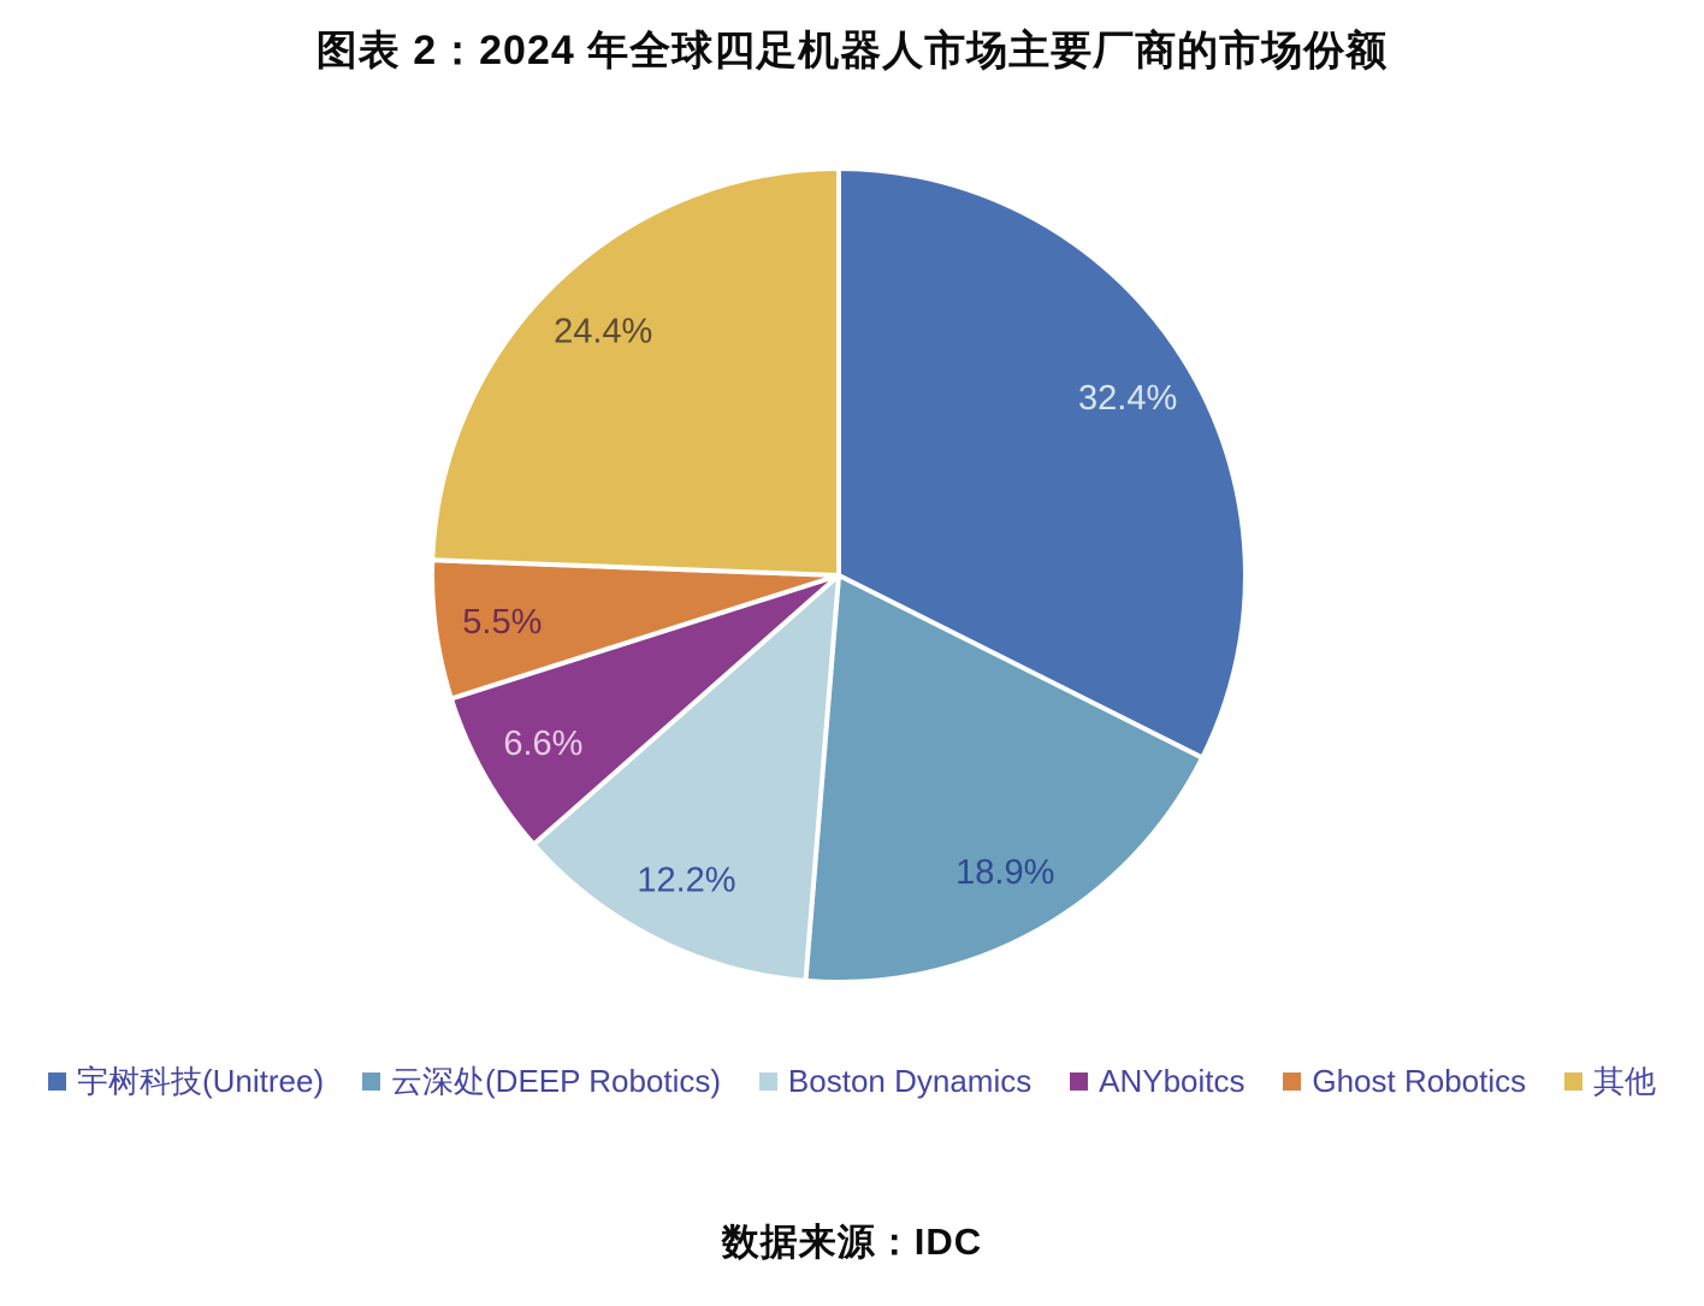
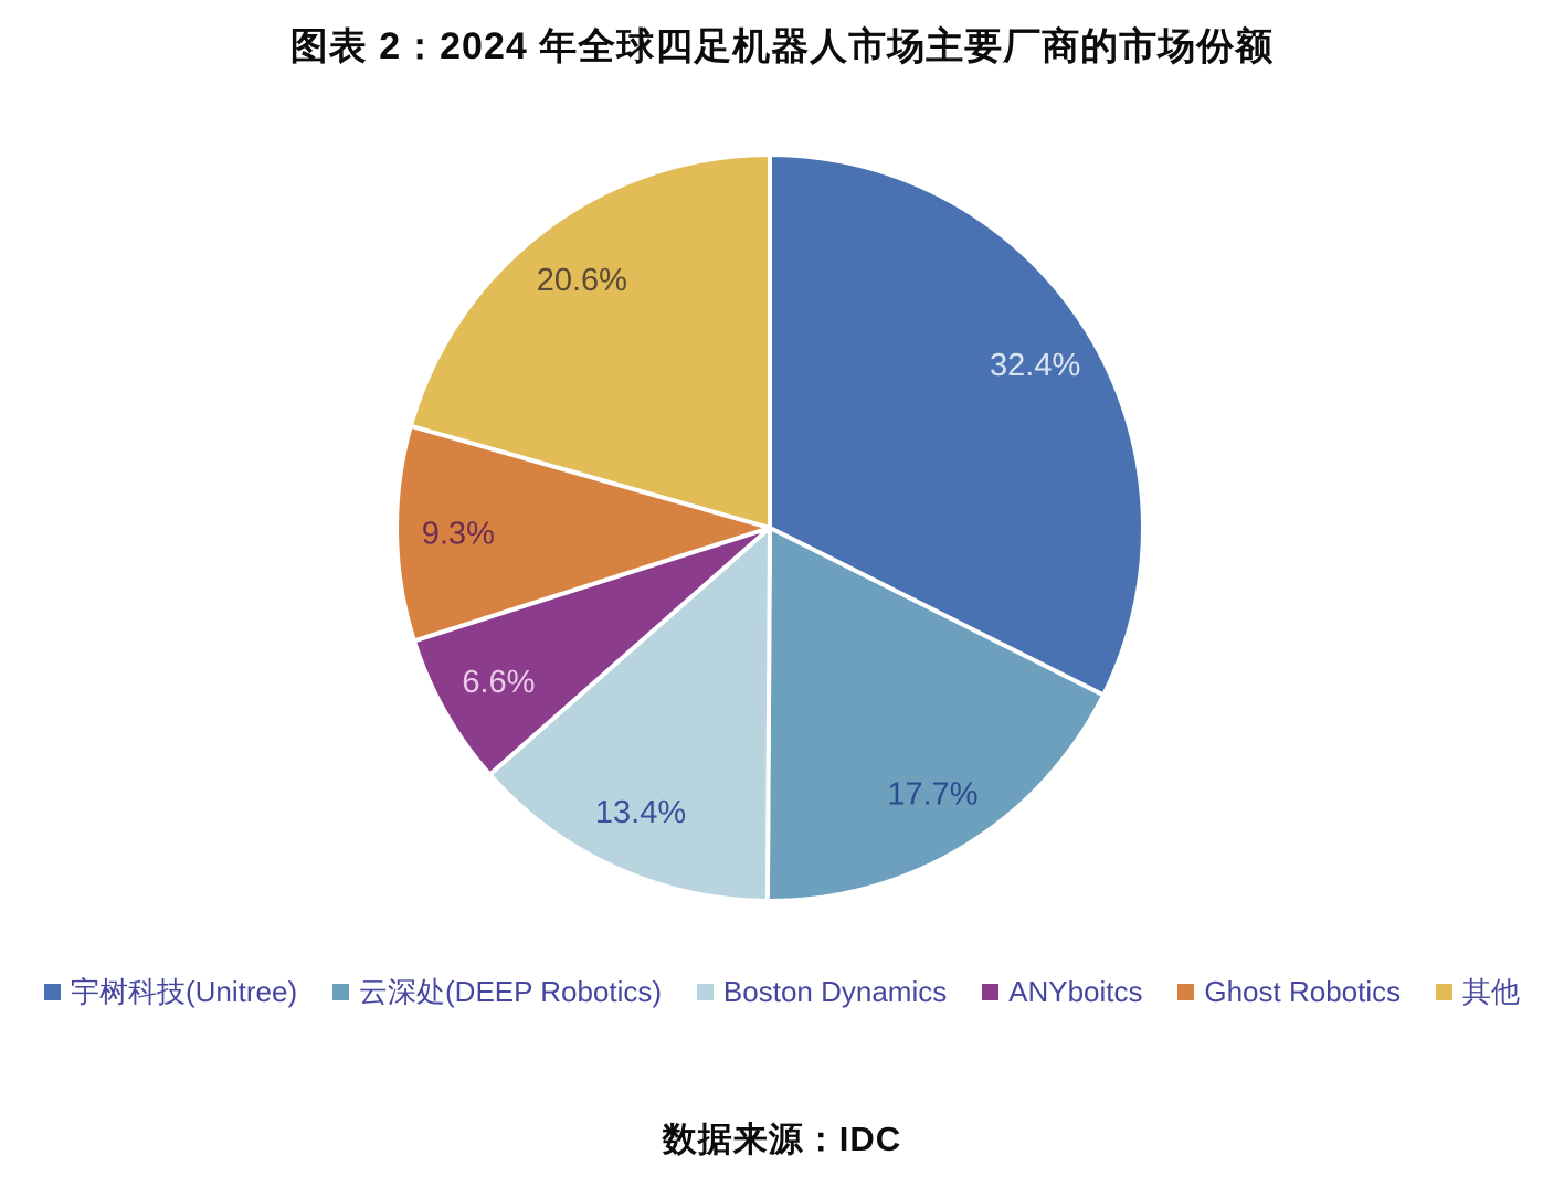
云深处(DEEP Robotics): 18.9% -> 17.7%
Boston Dynamics: 12.2% -> 13.4%
Ghost Robotics: 5.5% -> 9.3%
其他: 24.4% -> 20.6%
